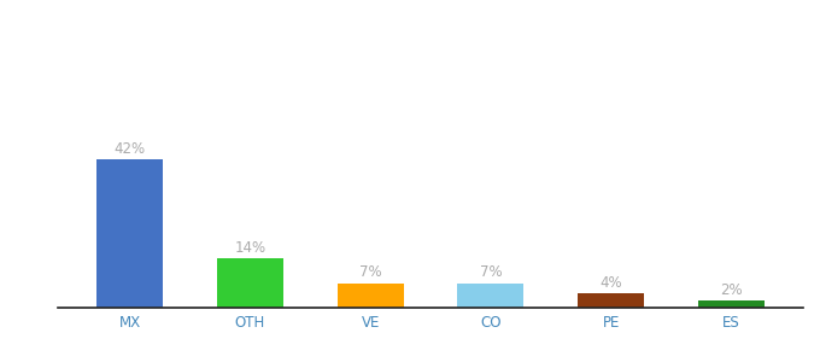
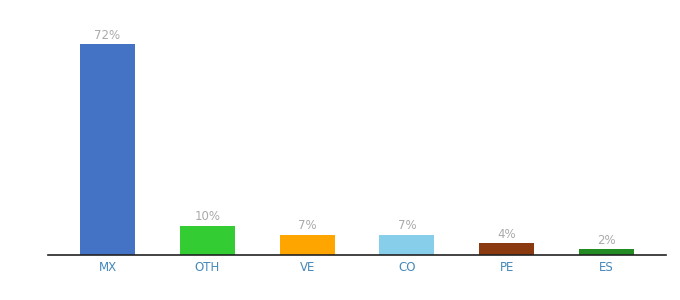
MX: 42% -> 72%
OTH: 14% -> 10%
